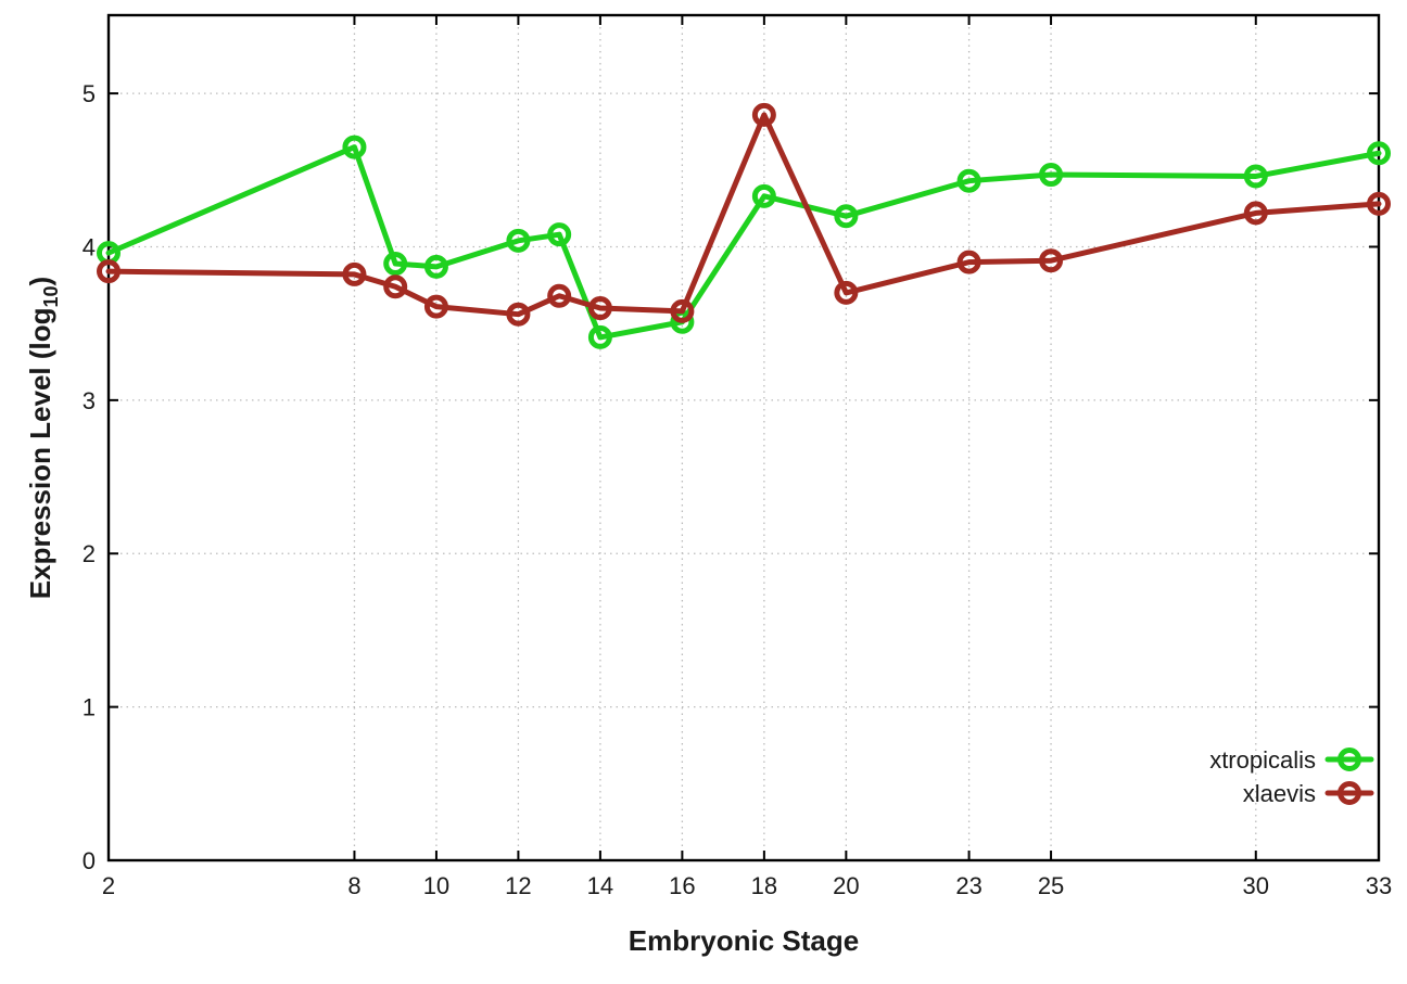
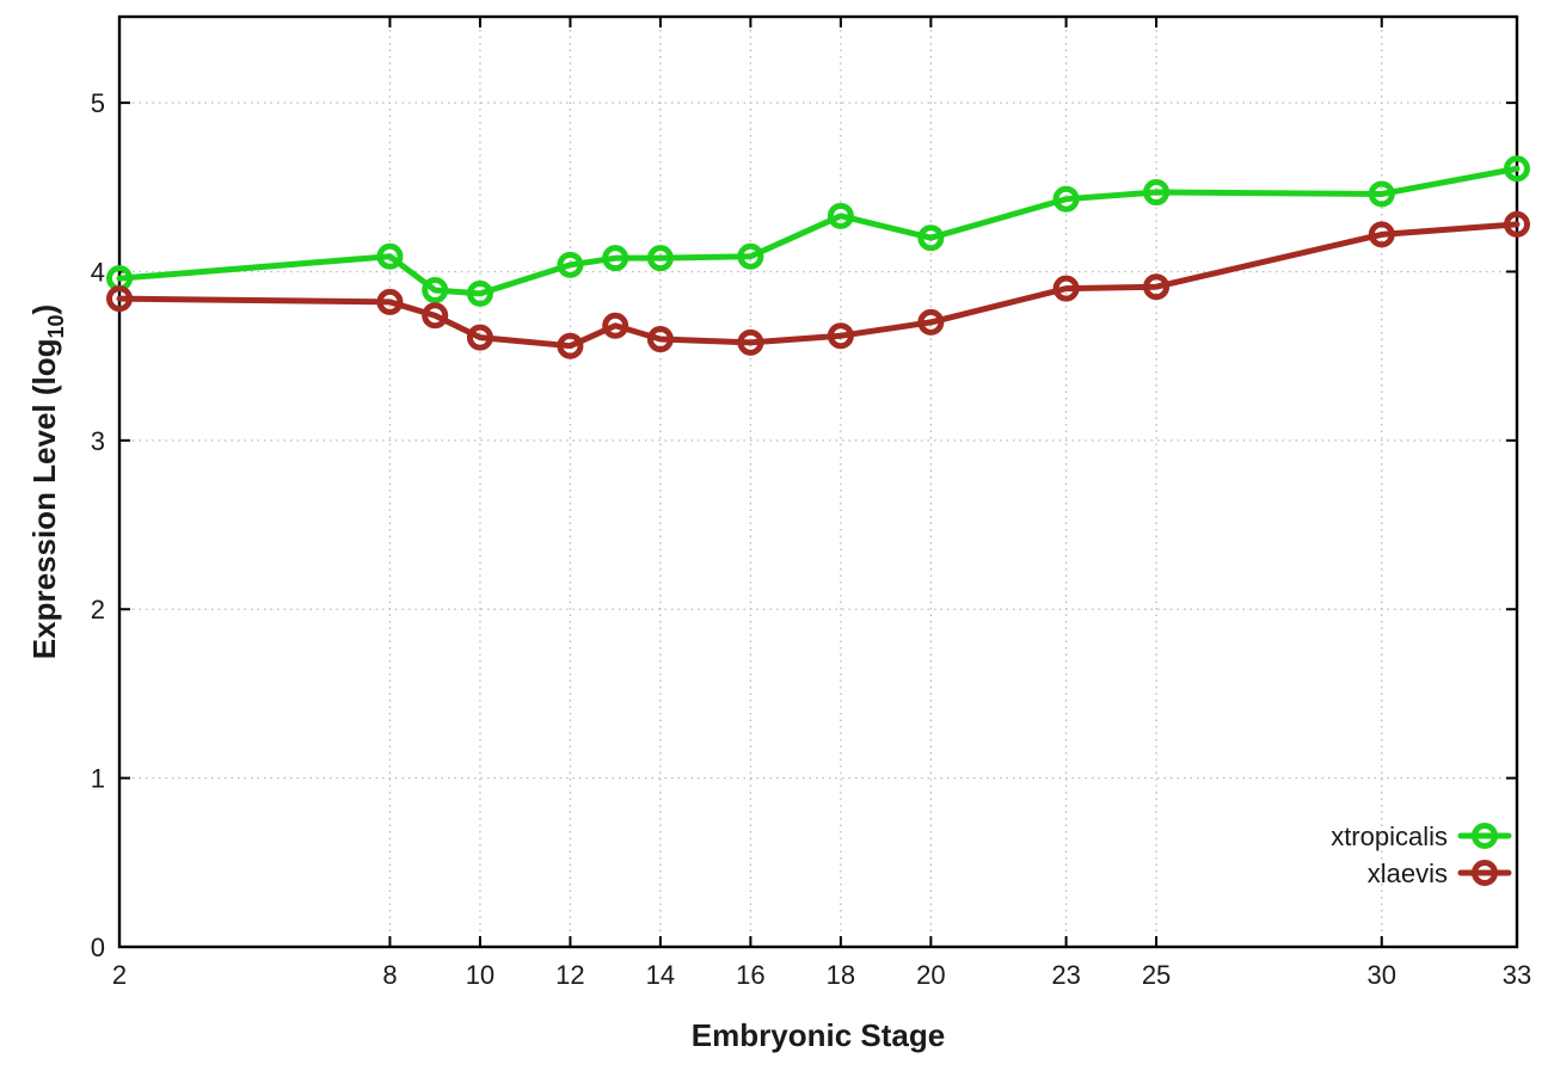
xtropicalis/8: 4.65 -> 4.09
xtropicalis/14: 3.41 -> 4.08
xtropicalis/16: 3.51 -> 4.09
xlaevis/18: 4.86 -> 3.62
